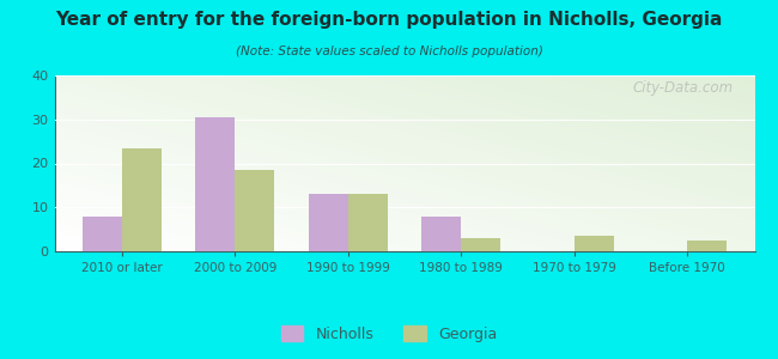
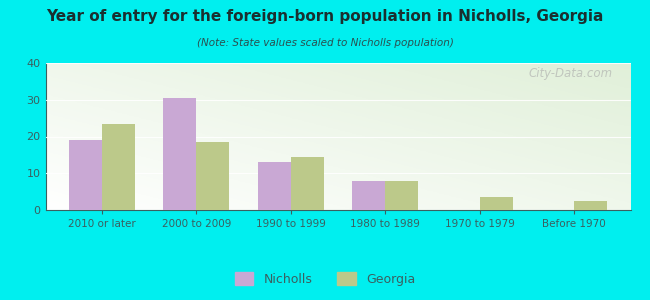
Nicholls/2010 or later: 8.0 -> 19.0
Georgia/1990 to 1999: 13.0 -> 14.5
Georgia/1980 to 1989: 3.0 -> 8.0
